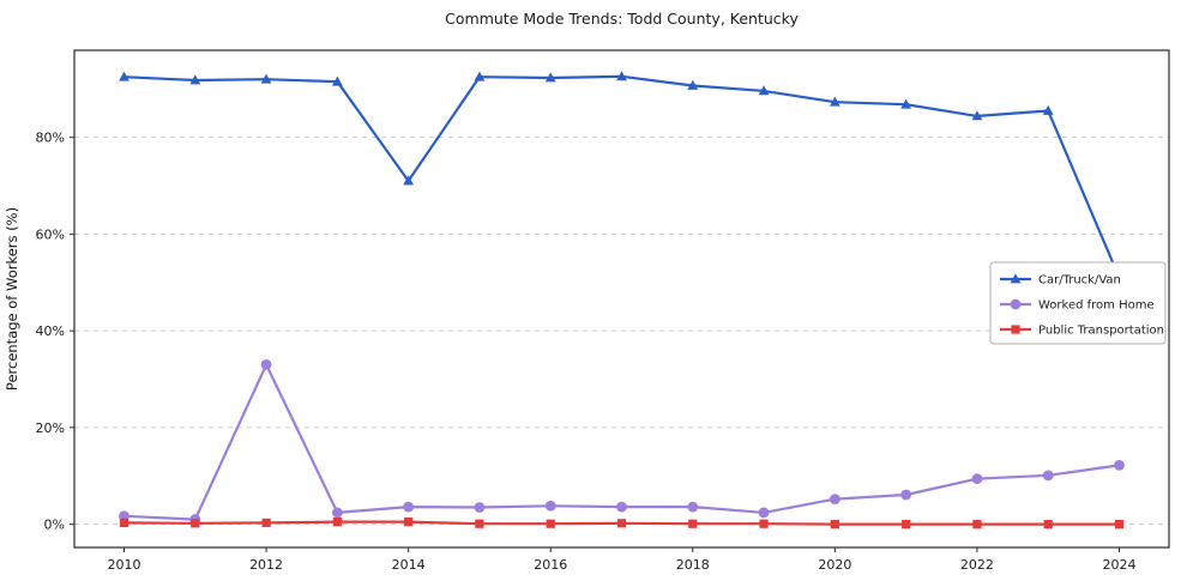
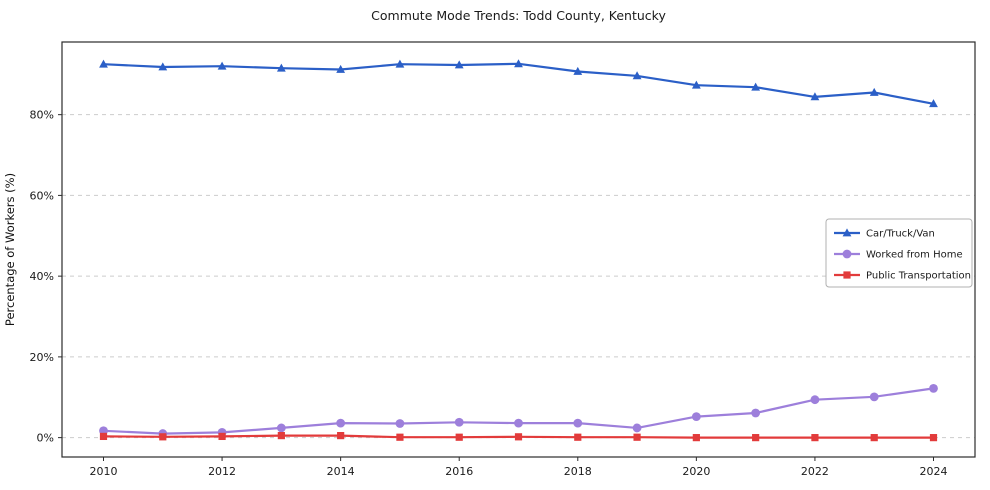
Worked from Home/2012: 33% -> 1%
Car/Truck/Van/2014: 71% -> 91%
Car/Truck/Van/2024: 51% -> 83%
